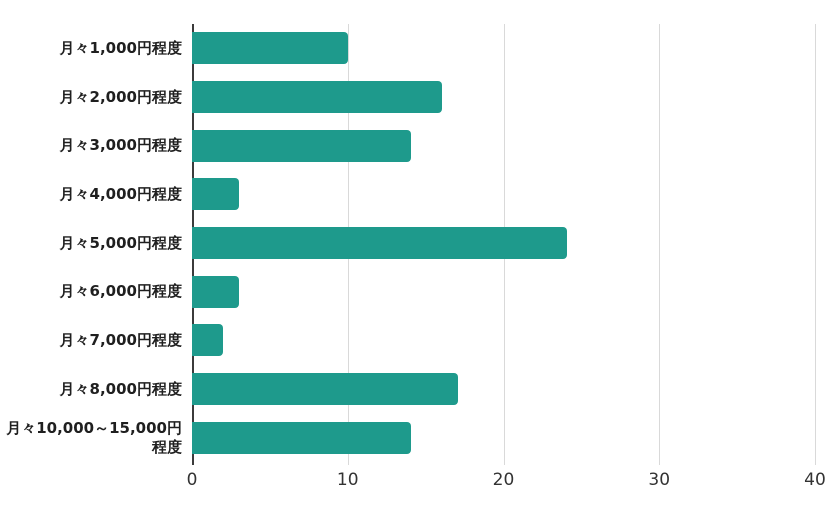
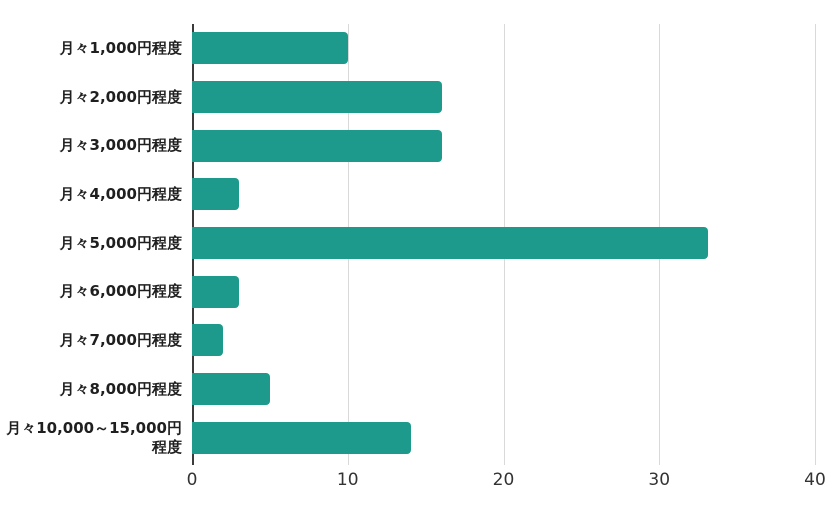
月々3,000円程度: 14 -> 16
月々5,000円程度: 24 -> 33
月々8,000円程度: 17 -> 5
